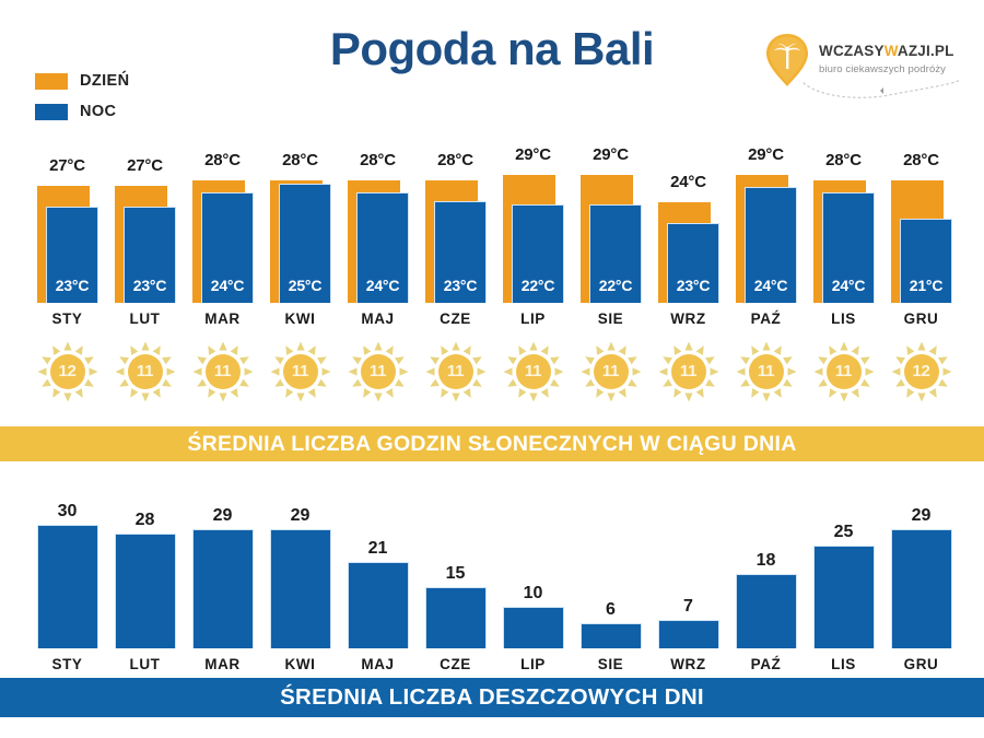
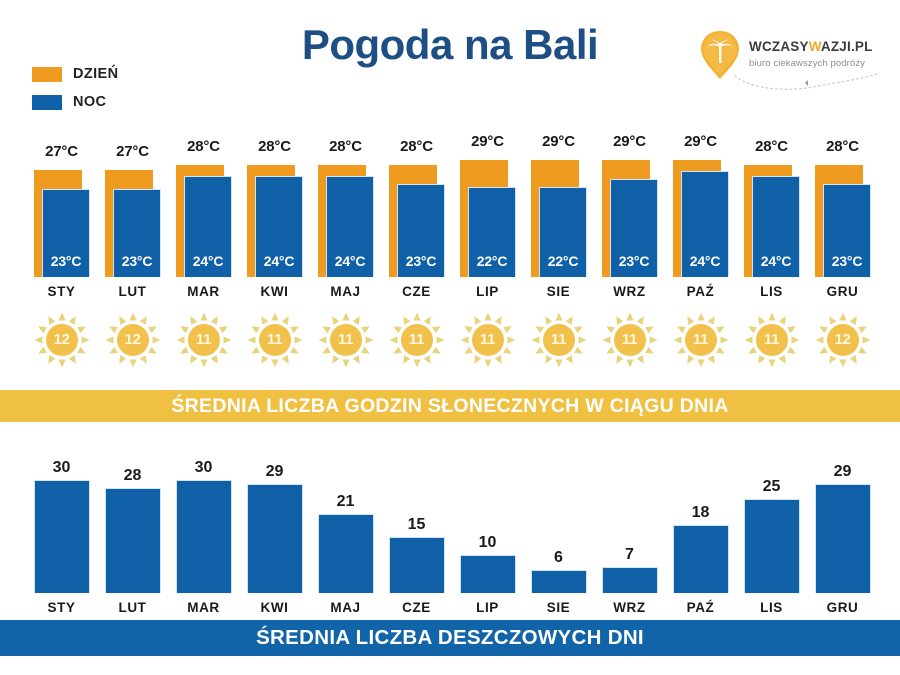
Pogoda na Bali/NOC/KWI: 25°C -> 24°C
Pogoda na Bali/DZIEŃ/WRZ: 24°C -> 29°C
Pogoda na Bali/NOC/GRU: 21°C -> 23°C
ŚREDNIA LICZBA GODZIN SŁONECZNYCH W CIĄGU DNIA/LUT: 11 -> 12
ŚREDNIA LICZBA DESZCZOWYCH DNI/MAR: 29 -> 30
